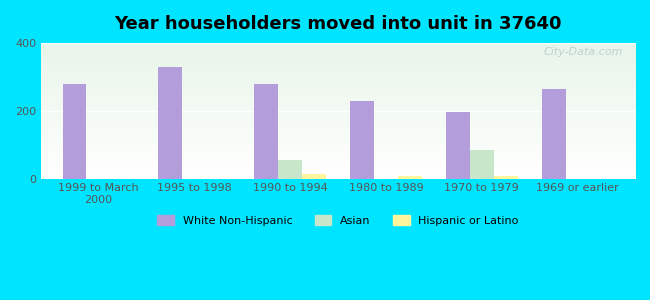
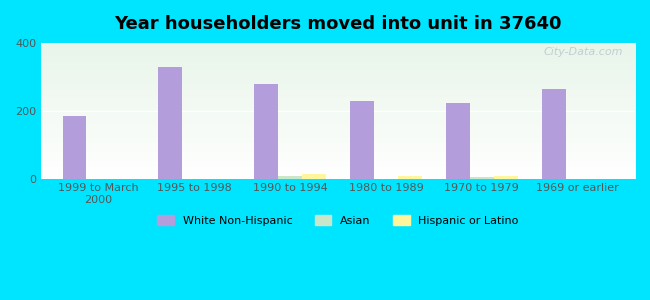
White Non-Hispanic/1999 to March 2000: 280 -> 183
Asian/1990 to 1994: 55 -> 7
White Non-Hispanic/1970 to 1979: 195 -> 224
Asian/1970 to 1979: 85 -> 5
